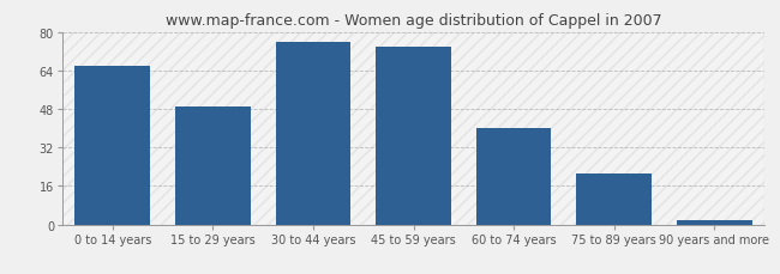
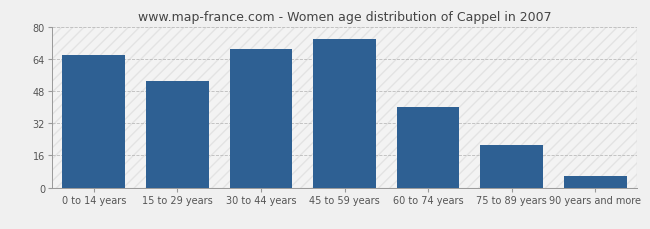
15 to 29 years: 49 -> 53
30 to 44 years: 76 -> 69
90 years and more: 2 -> 6
